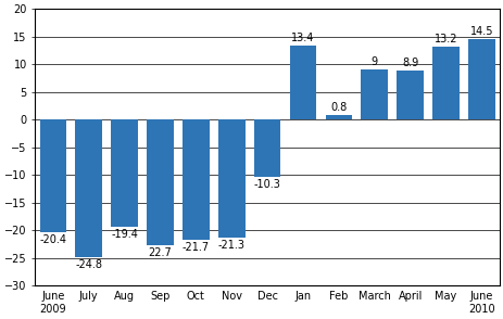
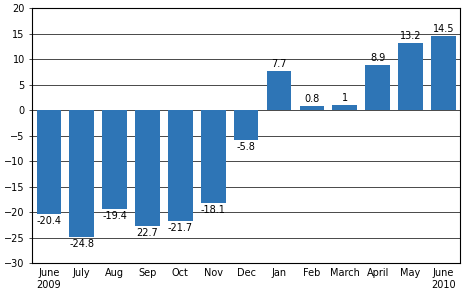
Nov: -21.3 -> -18.1
Dec: -10.3 -> -5.8
Jan: 13.4 -> 7.7
March: 9 -> 1
